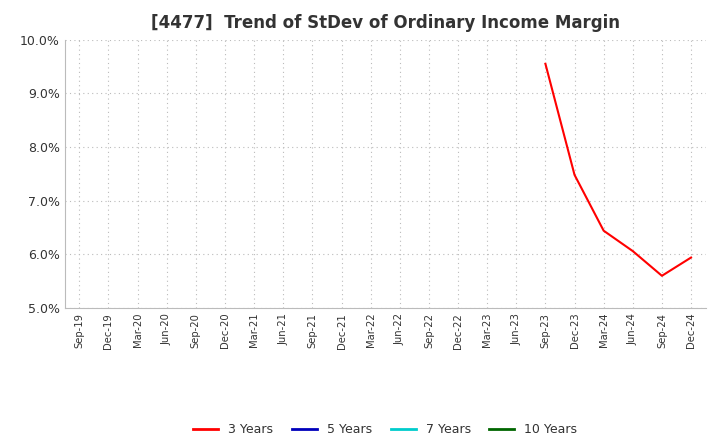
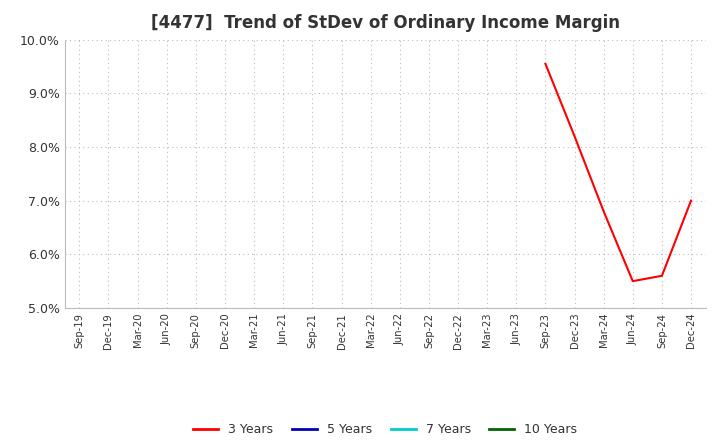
Dec-23: 7.48% -> 8.20%
Mar-24: 6.44% -> 6.80%
Jun-24: 6.06% -> 5.50%
Dec-24: 5.94% -> 7.00%
